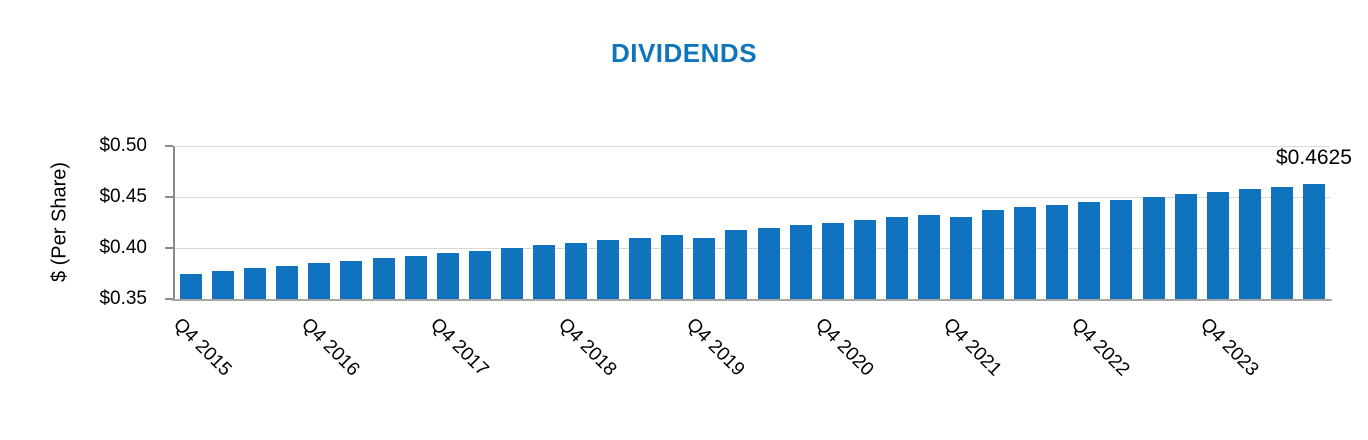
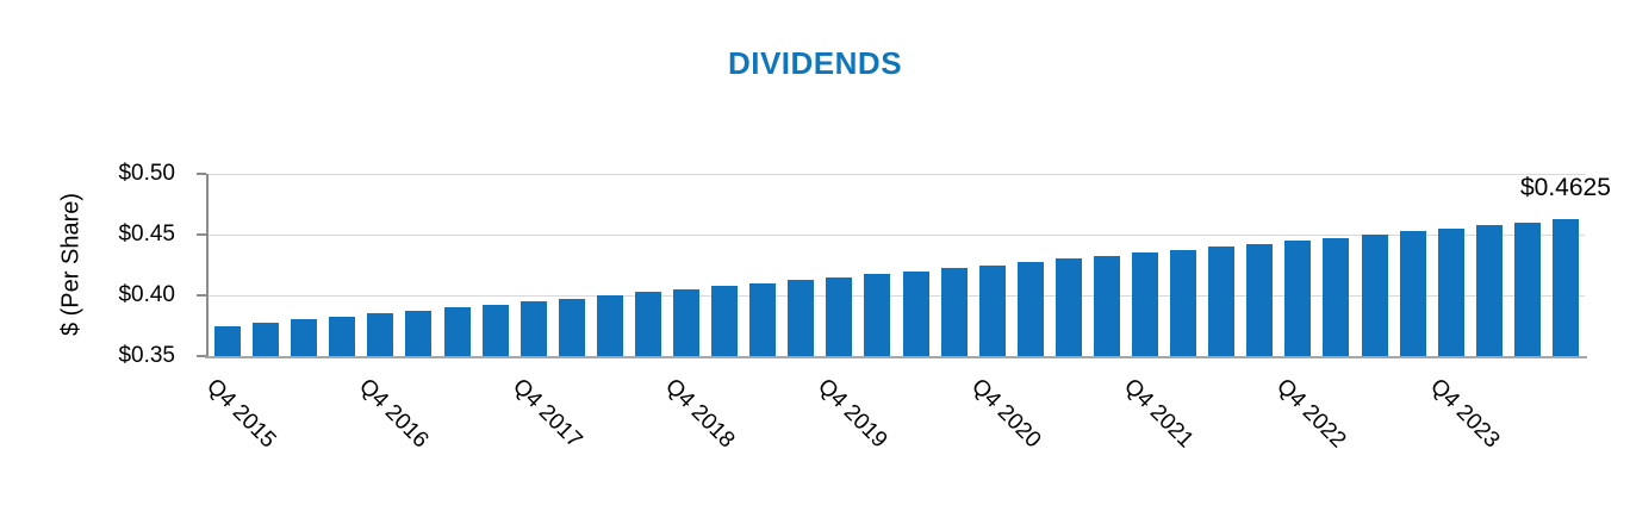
Q4 2019: $0.410 -> $0.415
Q4 2021: $0.430 -> $0.435
